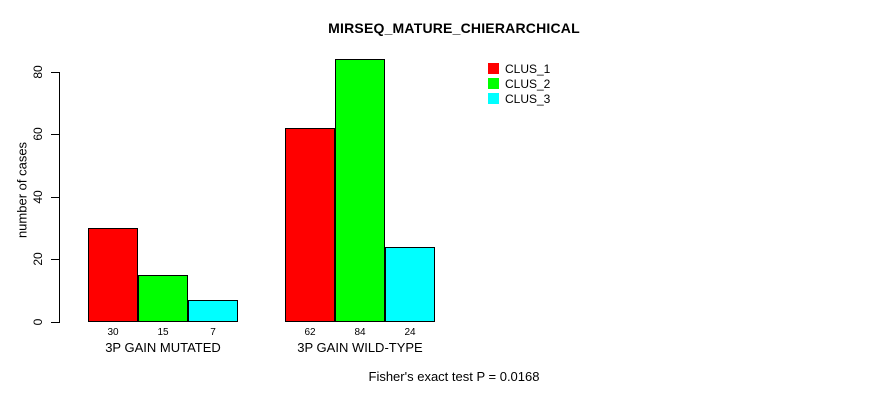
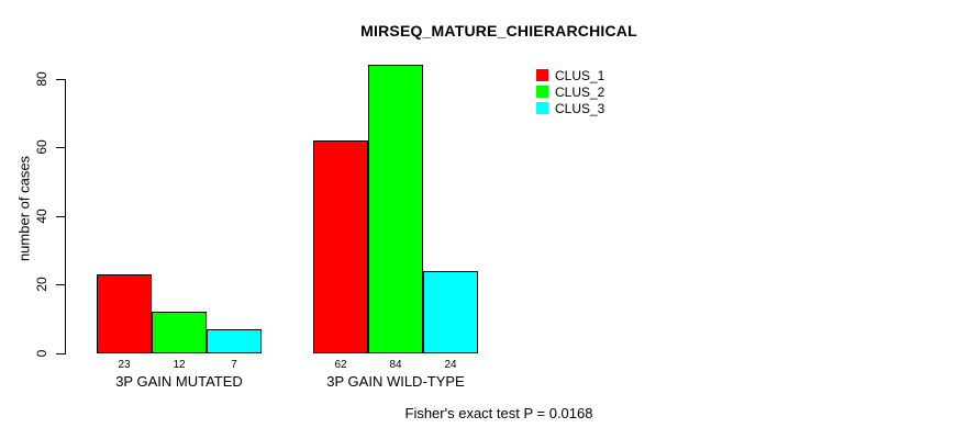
CLUS_1/3P GAIN MUTATED: 30 -> 23
CLUS_2/3P GAIN MUTATED: 15 -> 12
